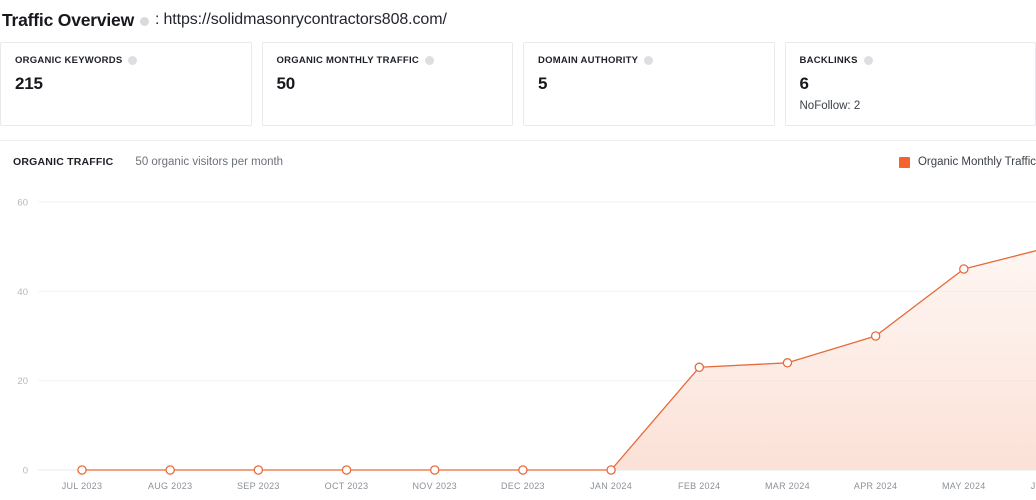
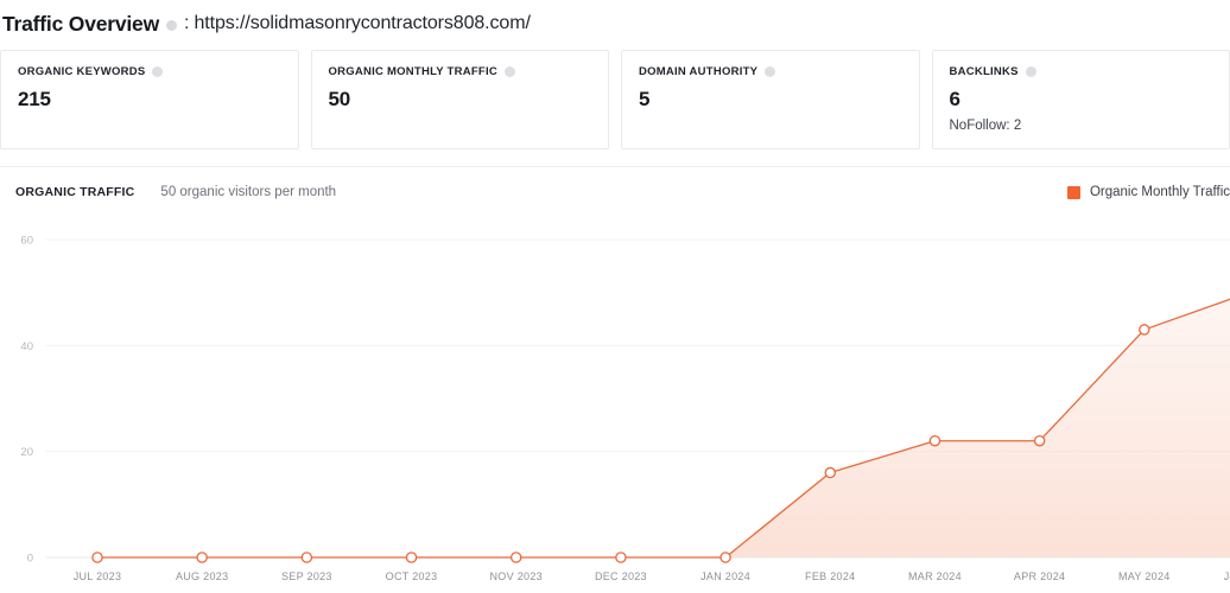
FEB 2024: 23 -> 16
MAR 2024: 24 -> 22
APR 2024: 30 -> 22
MAY 2024: 45 -> 43
